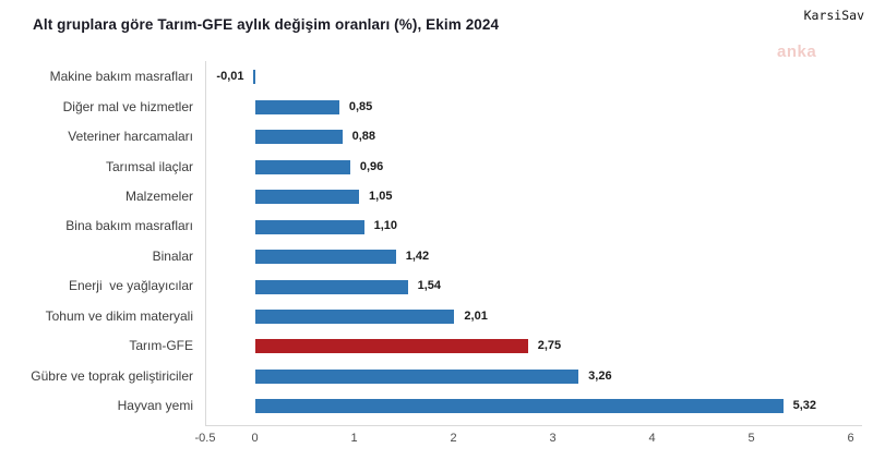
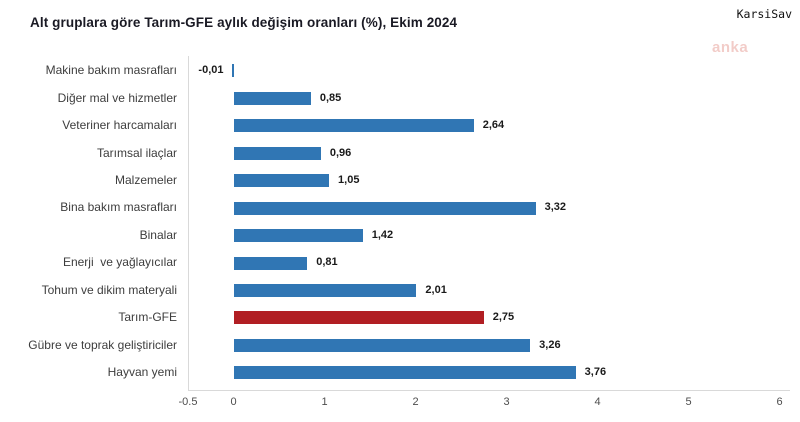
Veteriner harcamaları: 0,88 -> 2,64
Bina bakım masrafları: 1,10 -> 3,32
Enerji ve yağlayıcılar: 1,54 -> 0,81
Hayvan yemi: 5,32 -> 3,76
